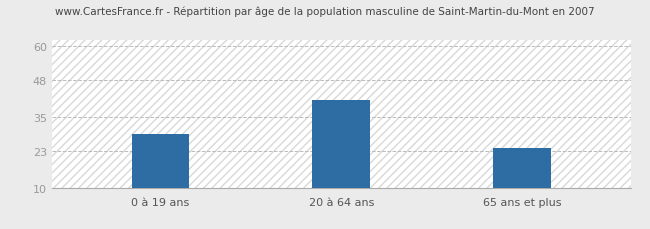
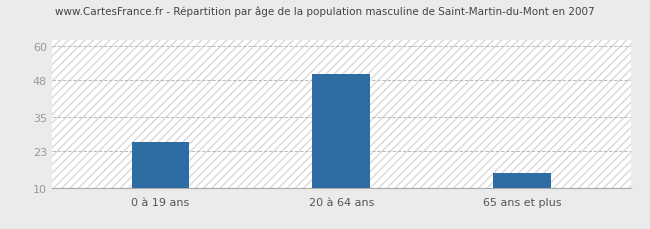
0 à 19 ans: 29 -> 26
20 à 64 ans: 41 -> 50
65 ans et plus: 24 -> 15
